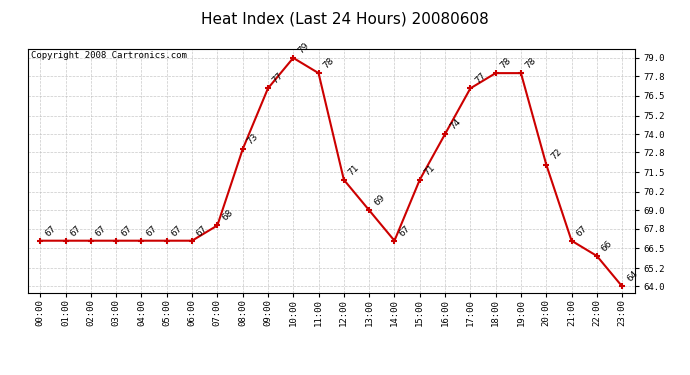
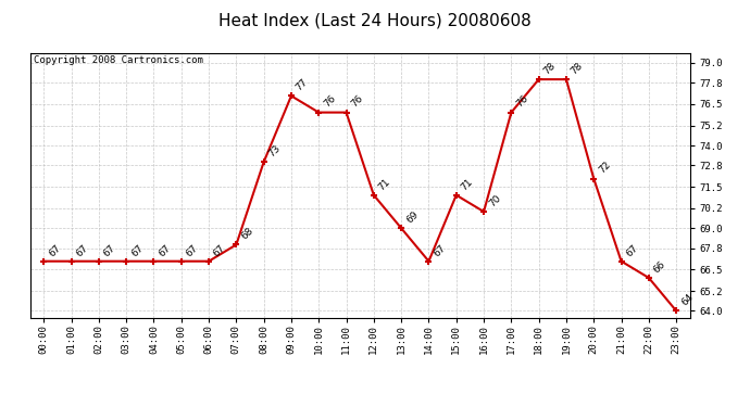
10:00: 79 -> 76
11:00: 78 -> 76
16:00: 74 -> 70
17:00: 77 -> 76
